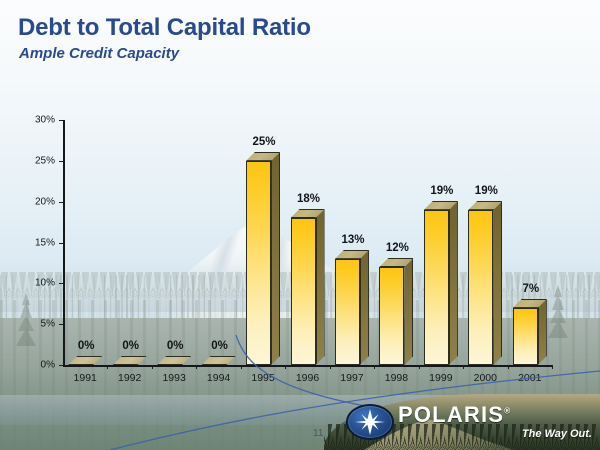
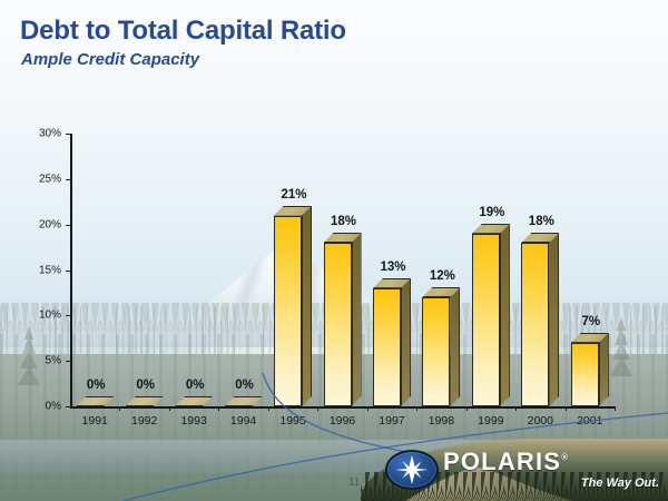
1995: 25% -> 21%
2000: 19% -> 18%
